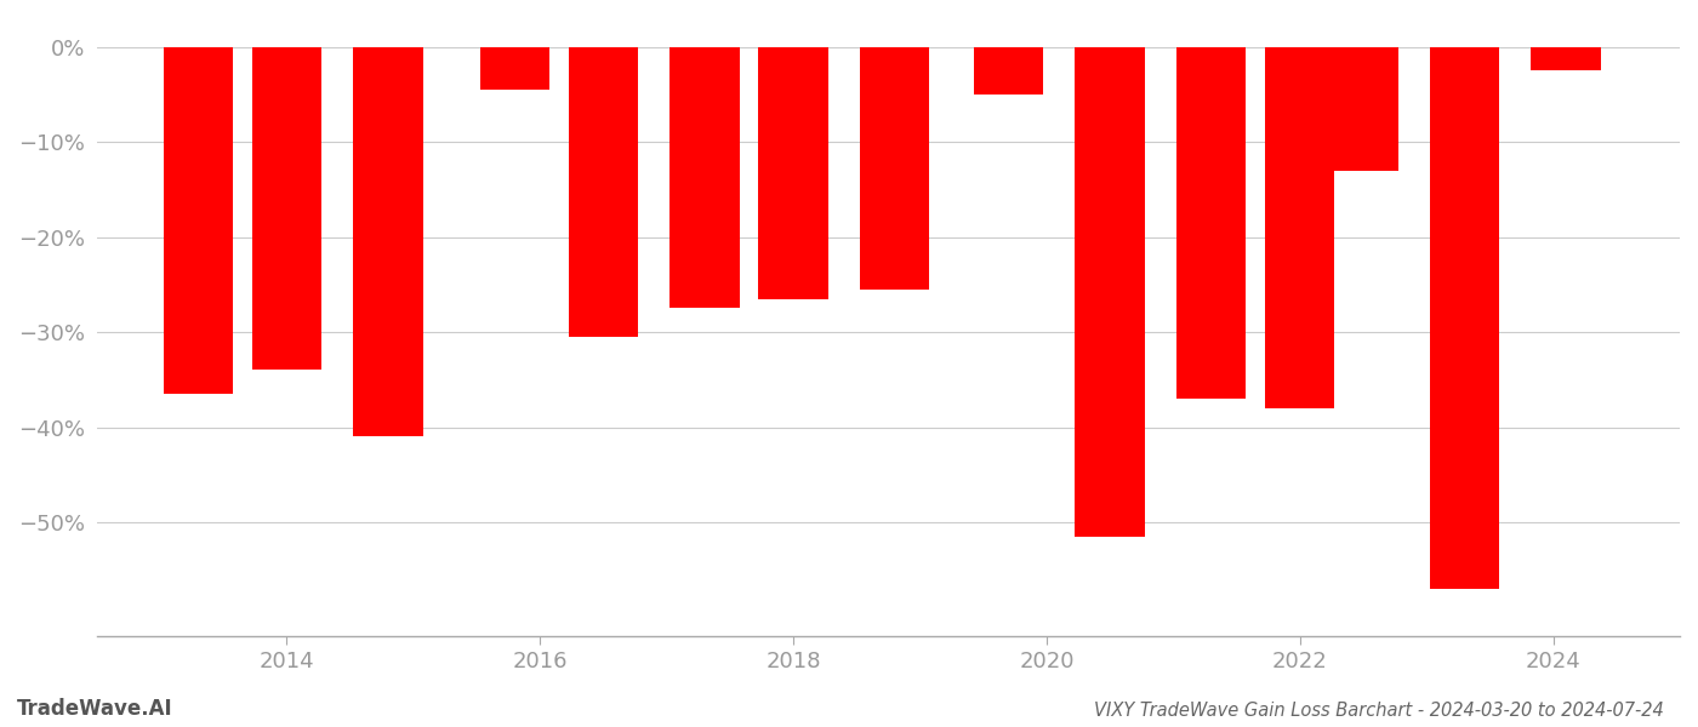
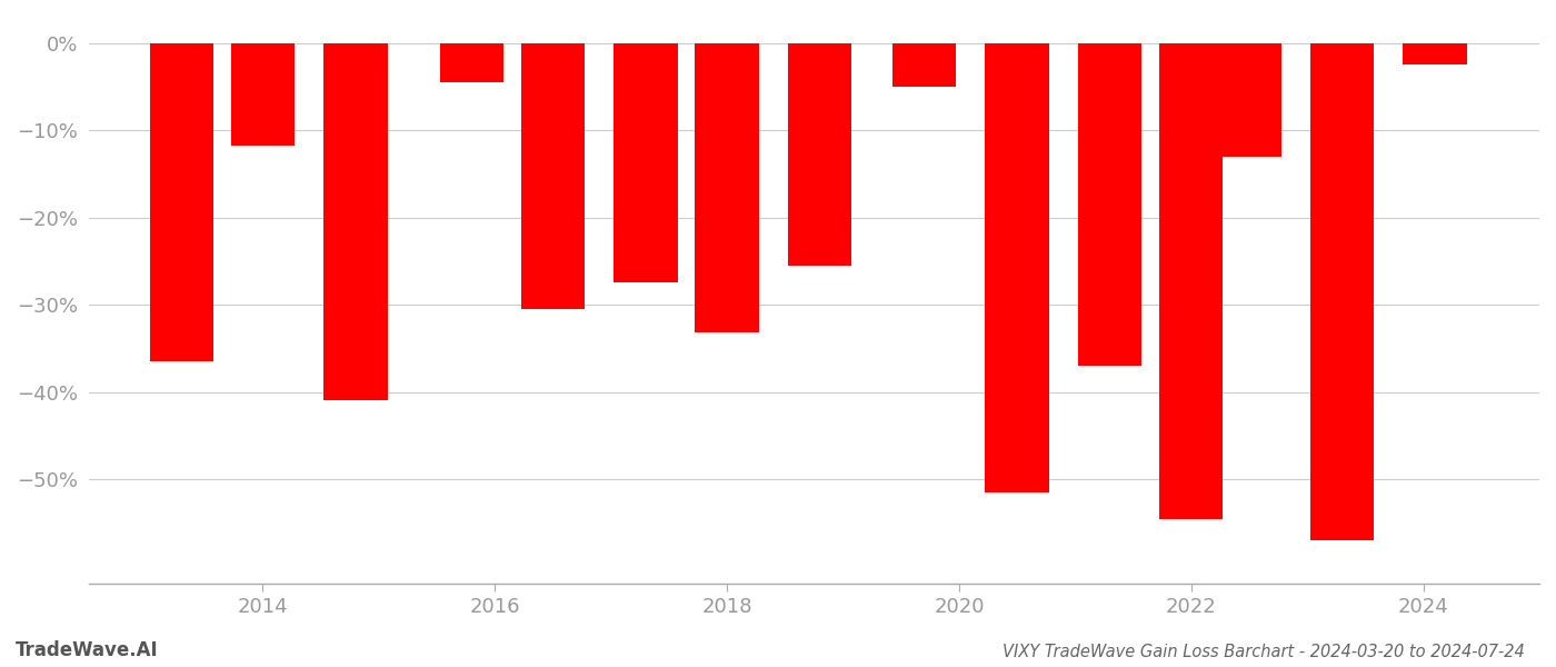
2014: -34.0% -> -11.8%
2018: -26.5% -> -33.2%
2022: -38.0% -> -54.6%
